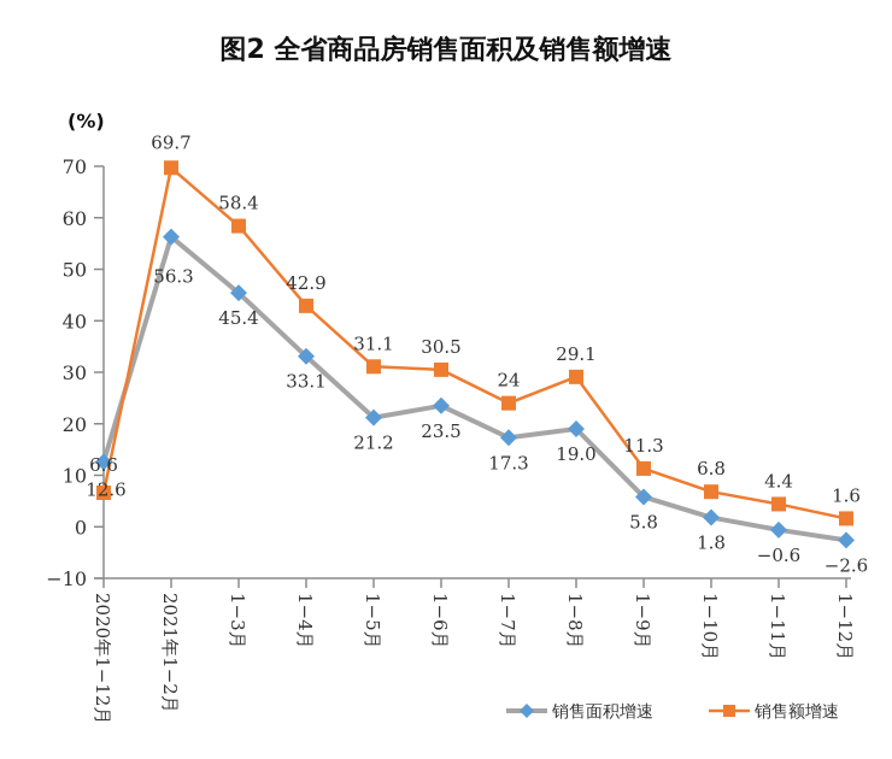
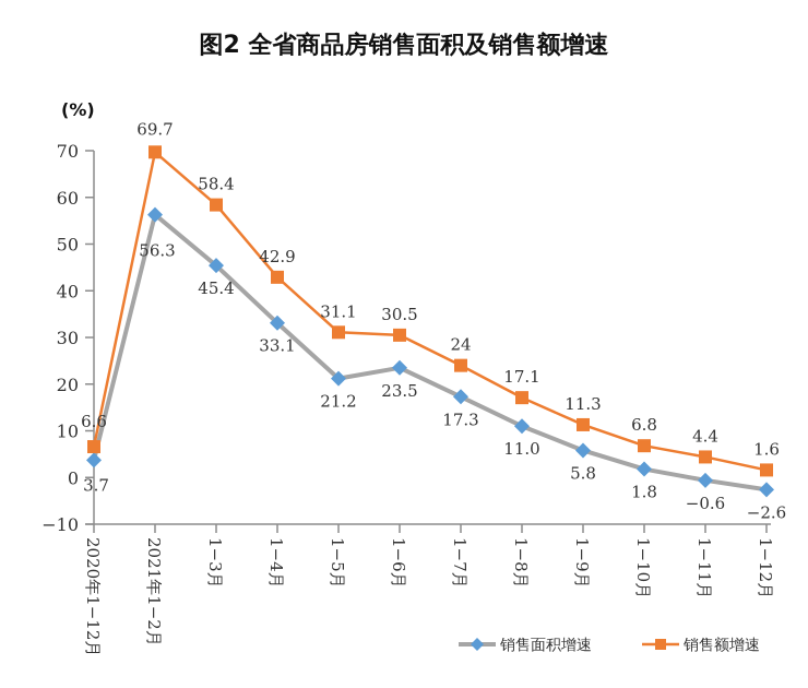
销售面积增速/2020年1−12月: 12.6 -> 3.7
销售面积增速/1−8月: 19.0 -> 11.0
销售额增速/1−8月: 29.1 -> 17.1
